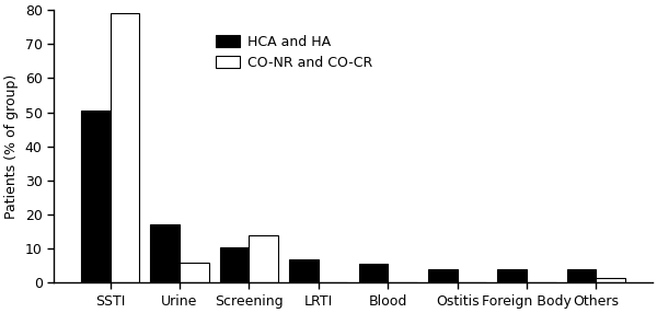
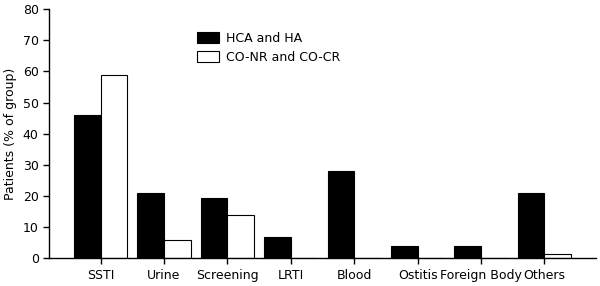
HCA and HA/SSTI: 50.5 -> 46.0
CO-NR and CO-CR/SSTI: 79.0 -> 59.0
HCA and HA/Urine: 17.0 -> 21.0
HCA and HA/Screening: 10.5 -> 19.5
HCA and HA/Blood: 5.5 -> 28.0
HCA and HA/Others: 4.0 -> 21.0
